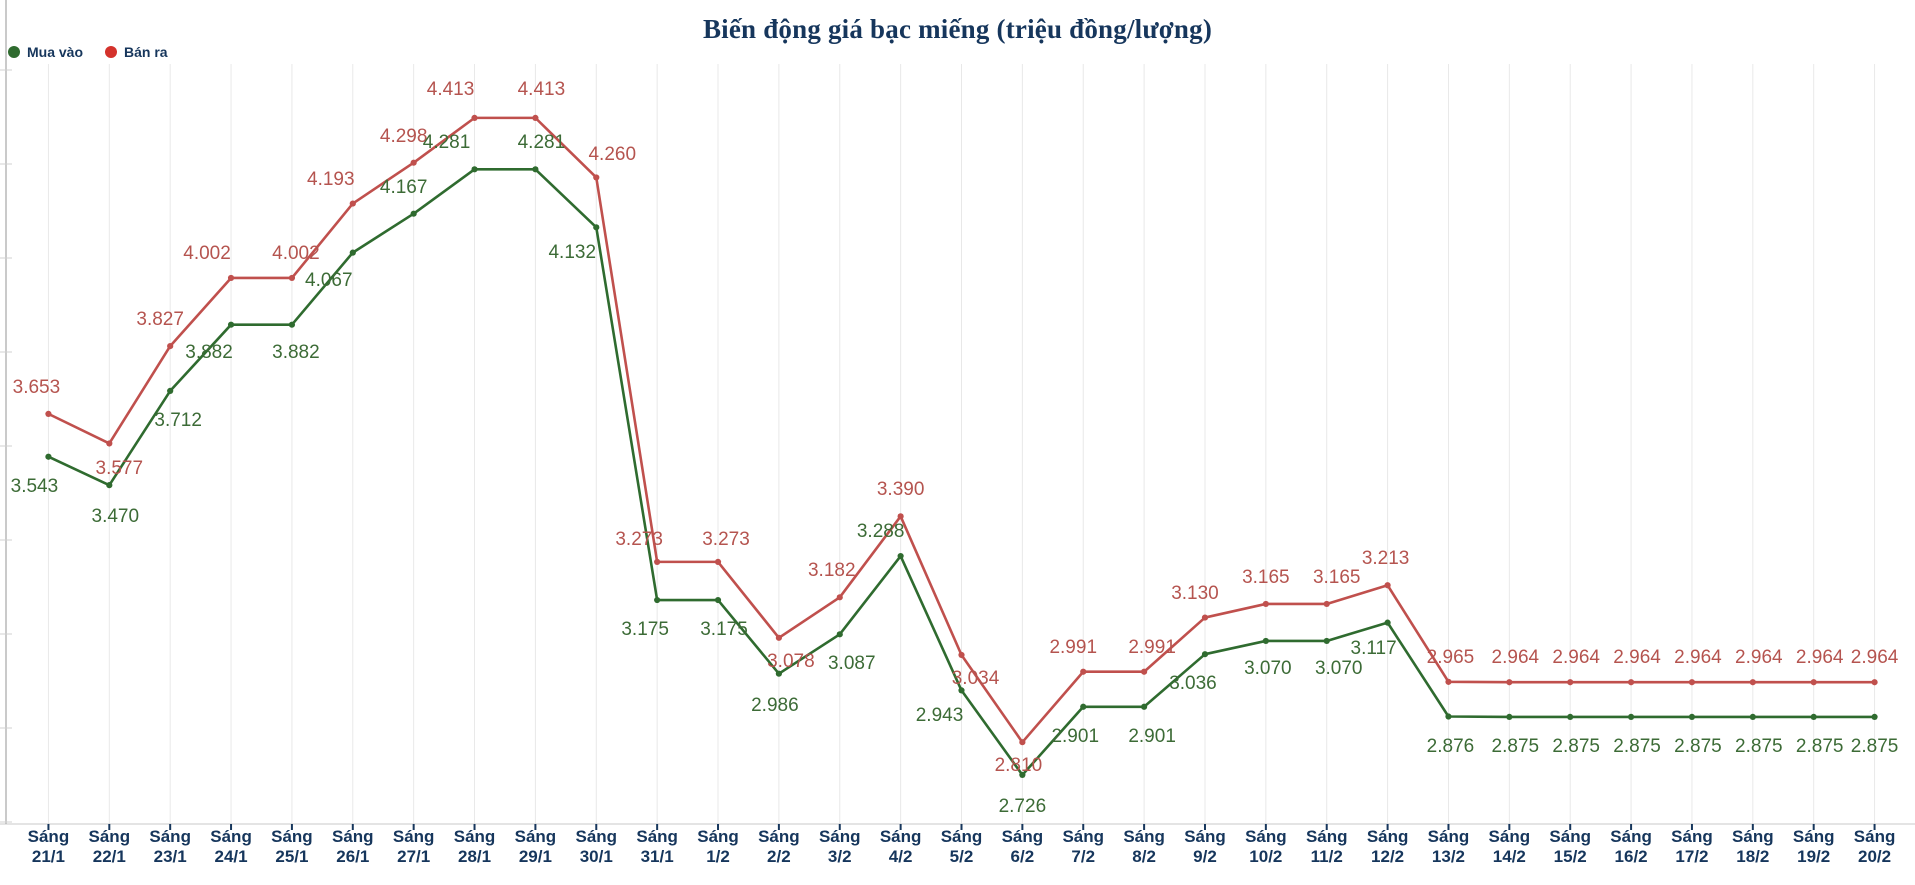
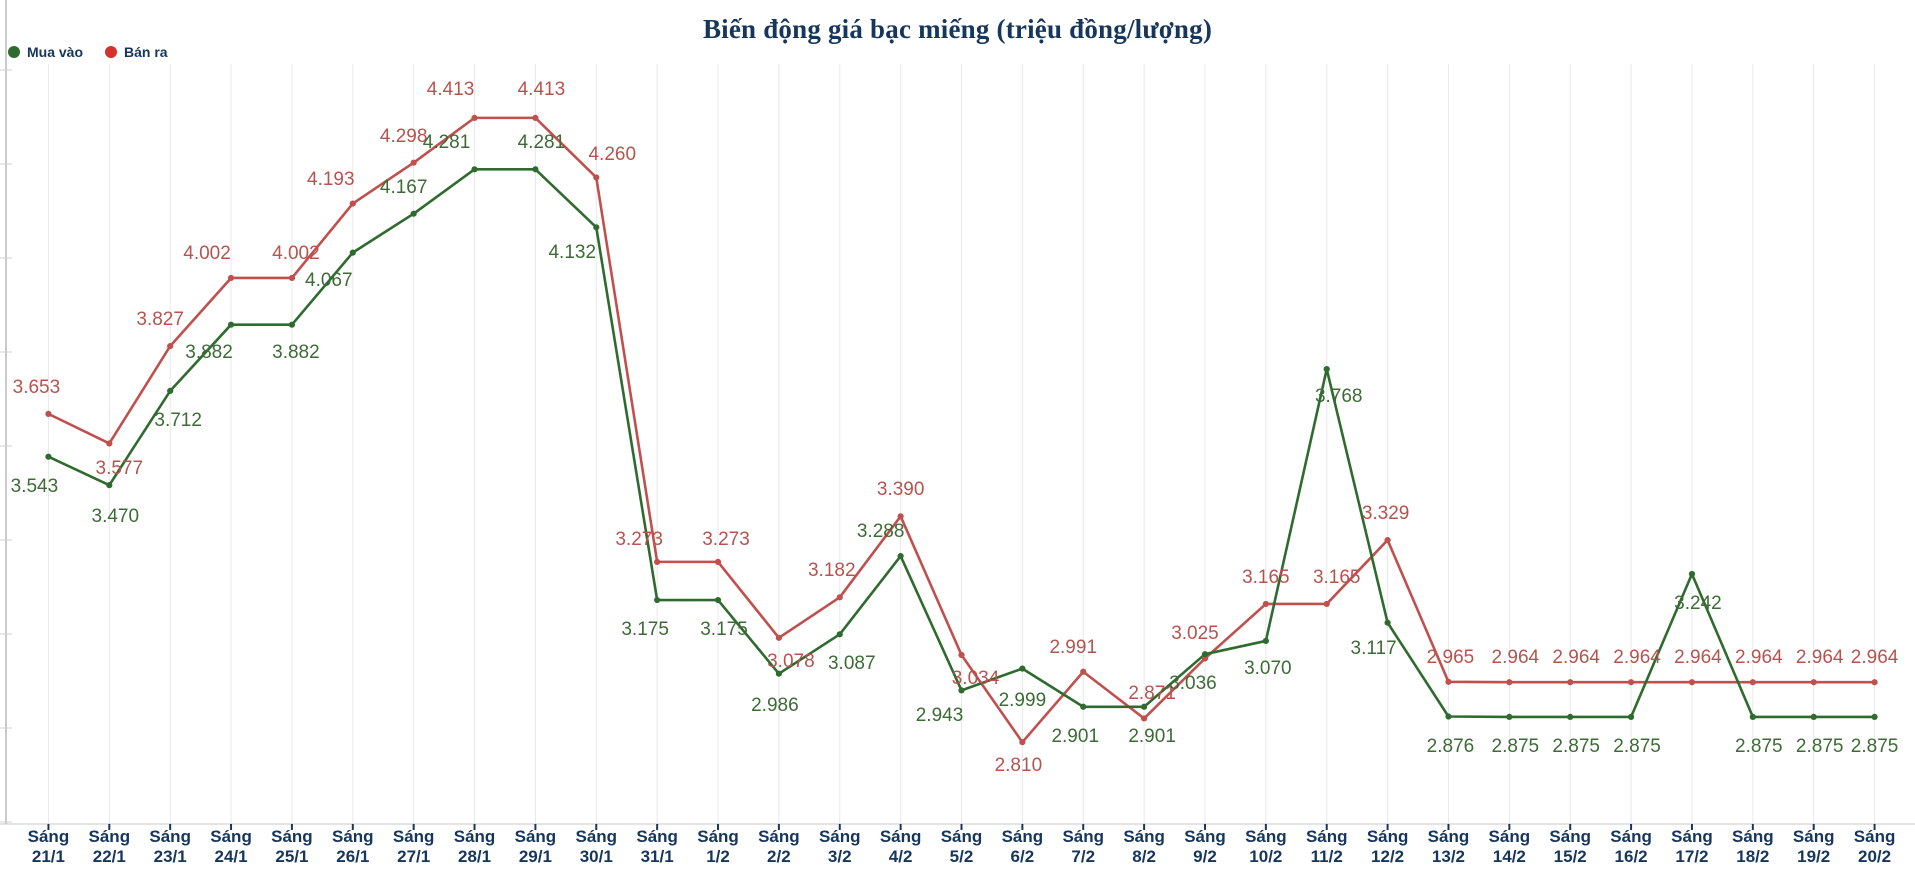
Mua vào/Sáng 6/2: 2.726 -> 2.999
Bán ra/Sáng 8/2: 2.991 -> 2.871
Bán ra/Sáng 9/2: 3.130 -> 3.025
Mua vào/Sáng 11/2: 3.070 -> 3.768
Bán ra/Sáng 12/2: 3.213 -> 3.329
Mua vào/Sáng 17/2: 2.875 -> 3.242
